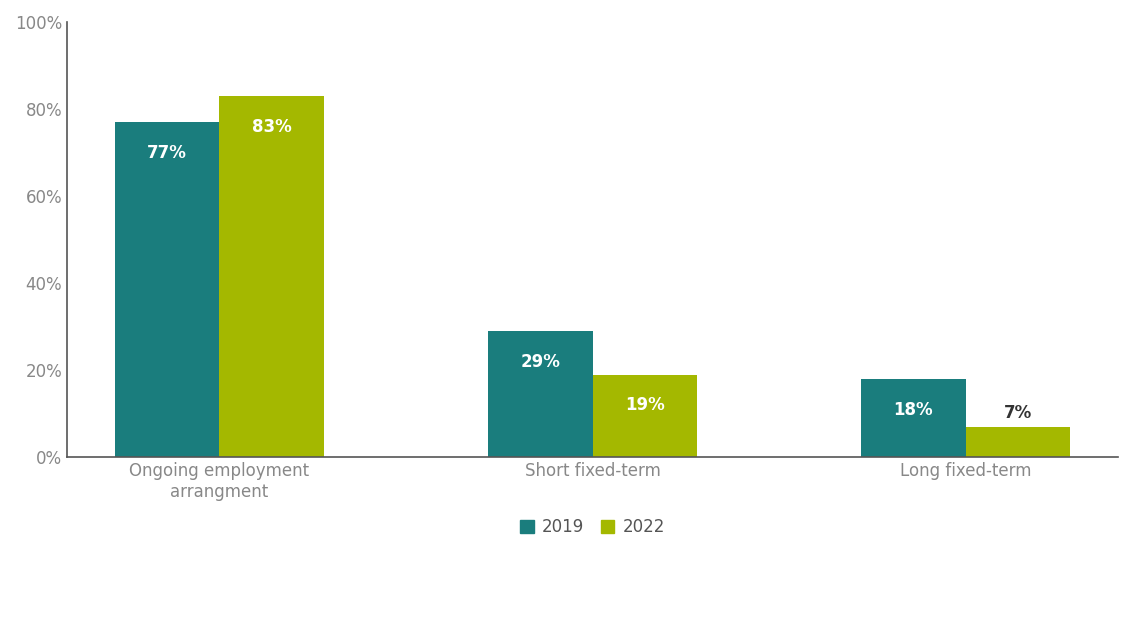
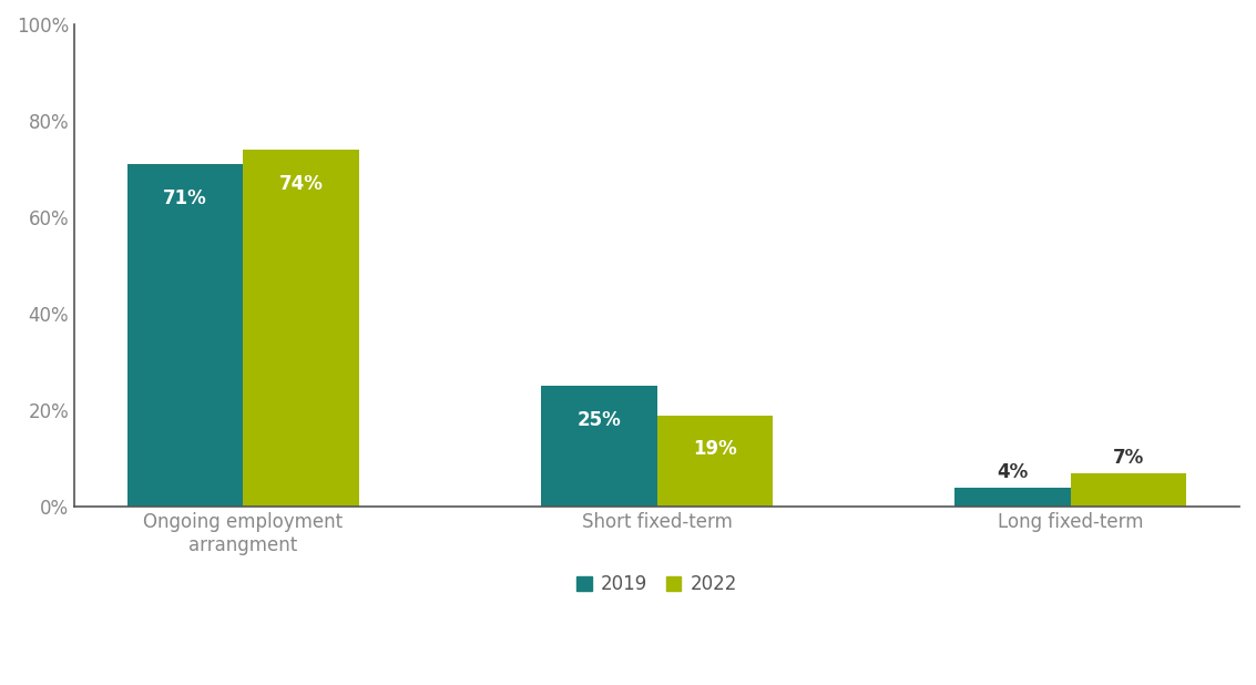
2019/Ongoing employment arrangment: 77% -> 71%
2022/Ongoing employment arrangment: 83% -> 74%
2019/Short fixed-term: 29% -> 25%
2019/Long fixed-term: 18% -> 4%
